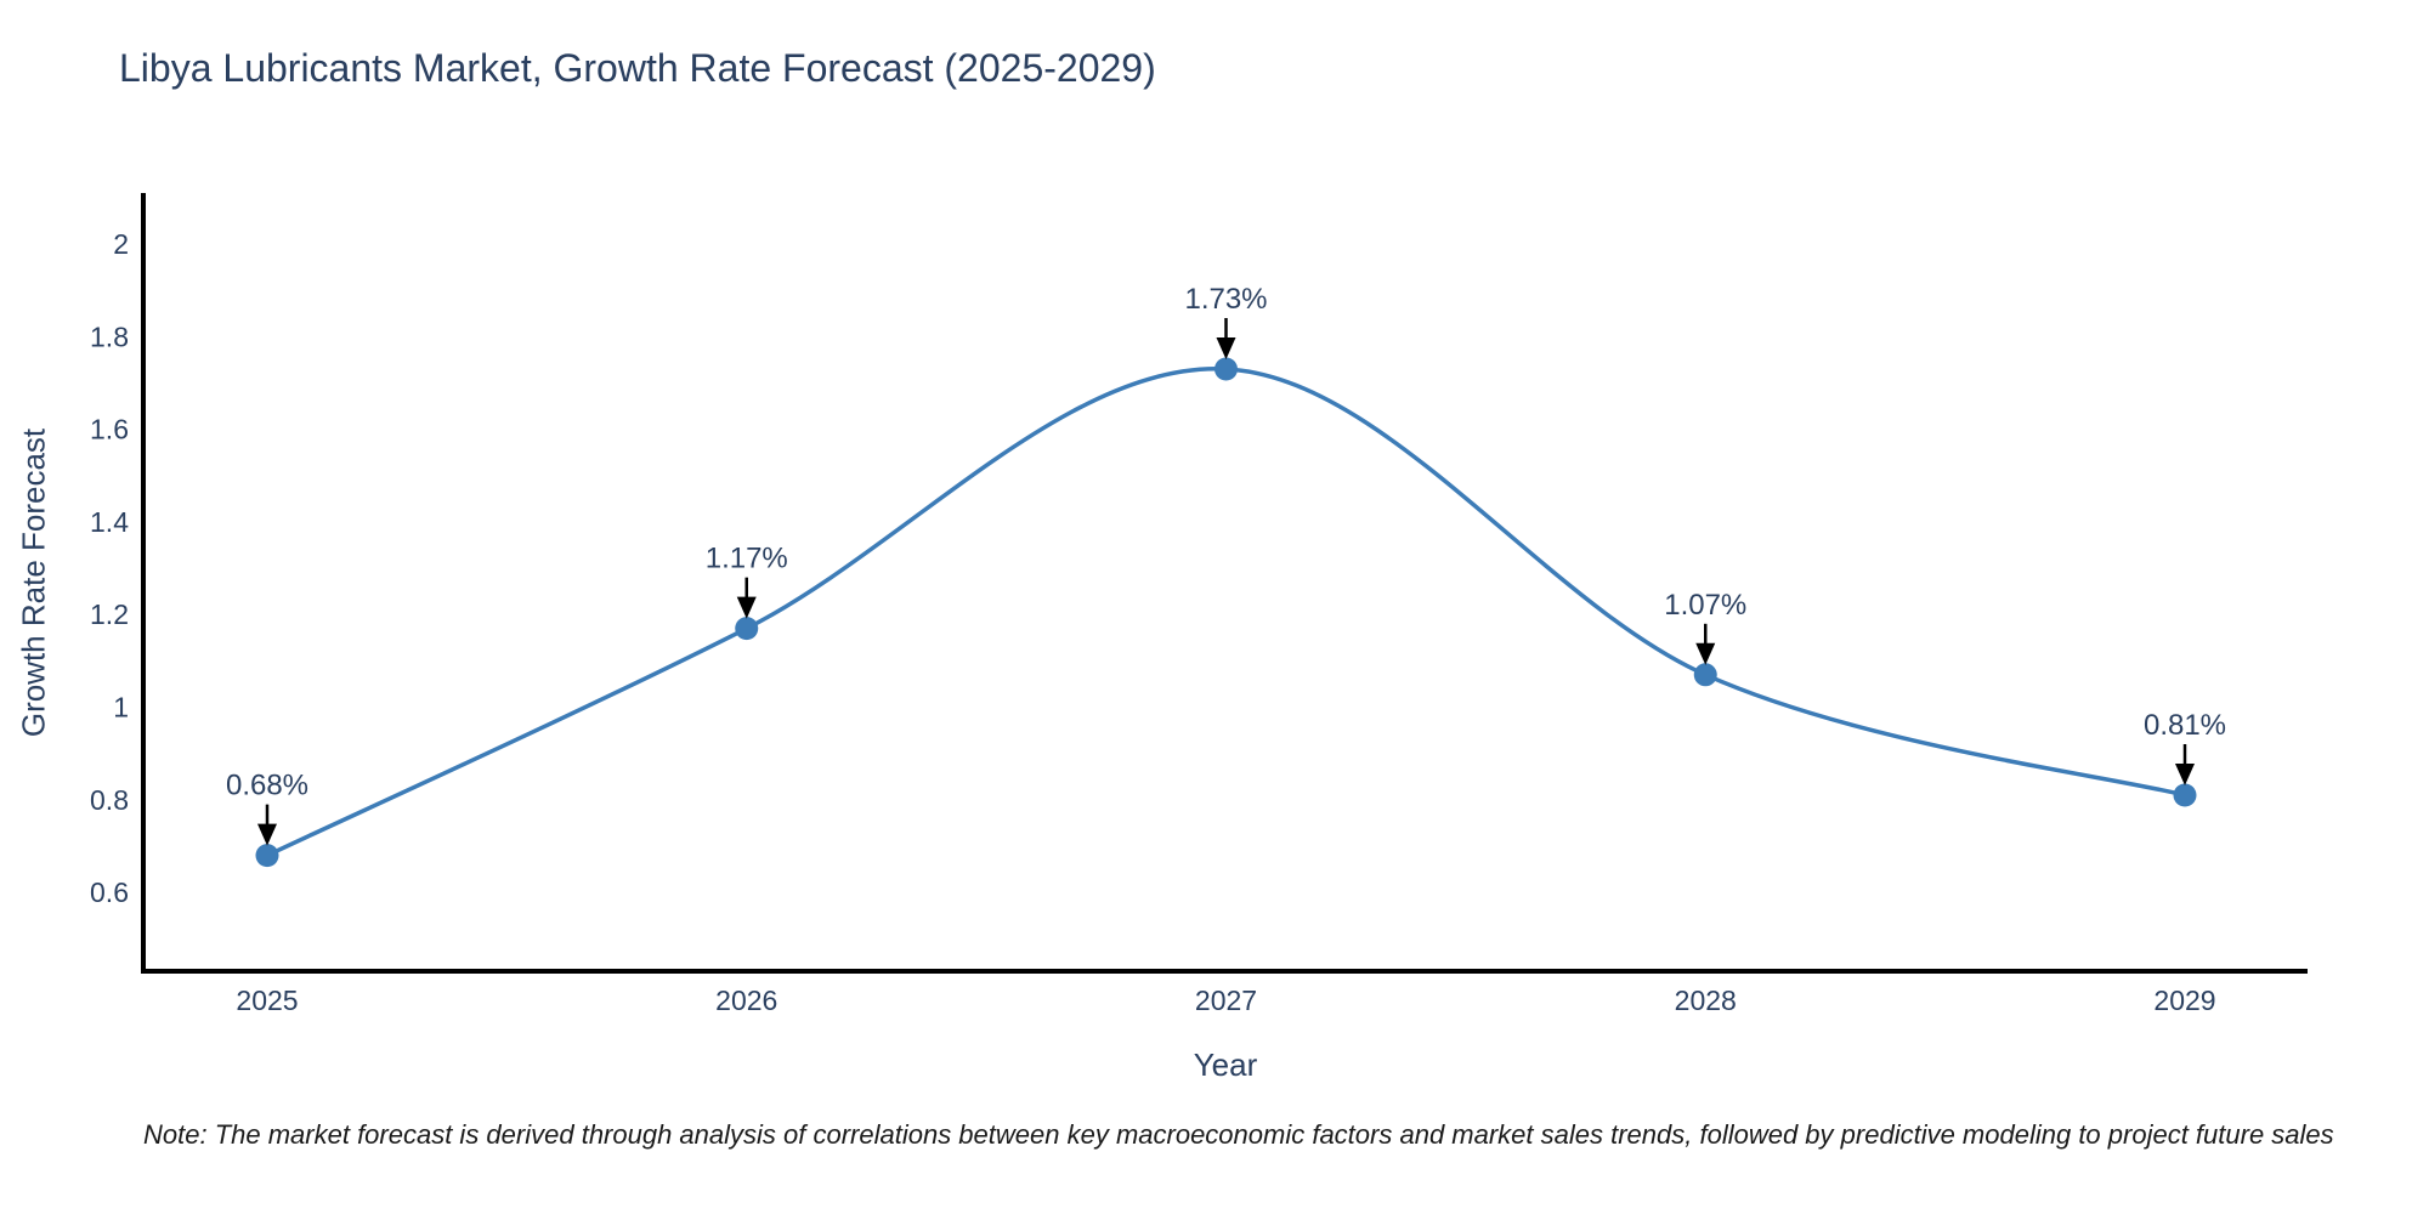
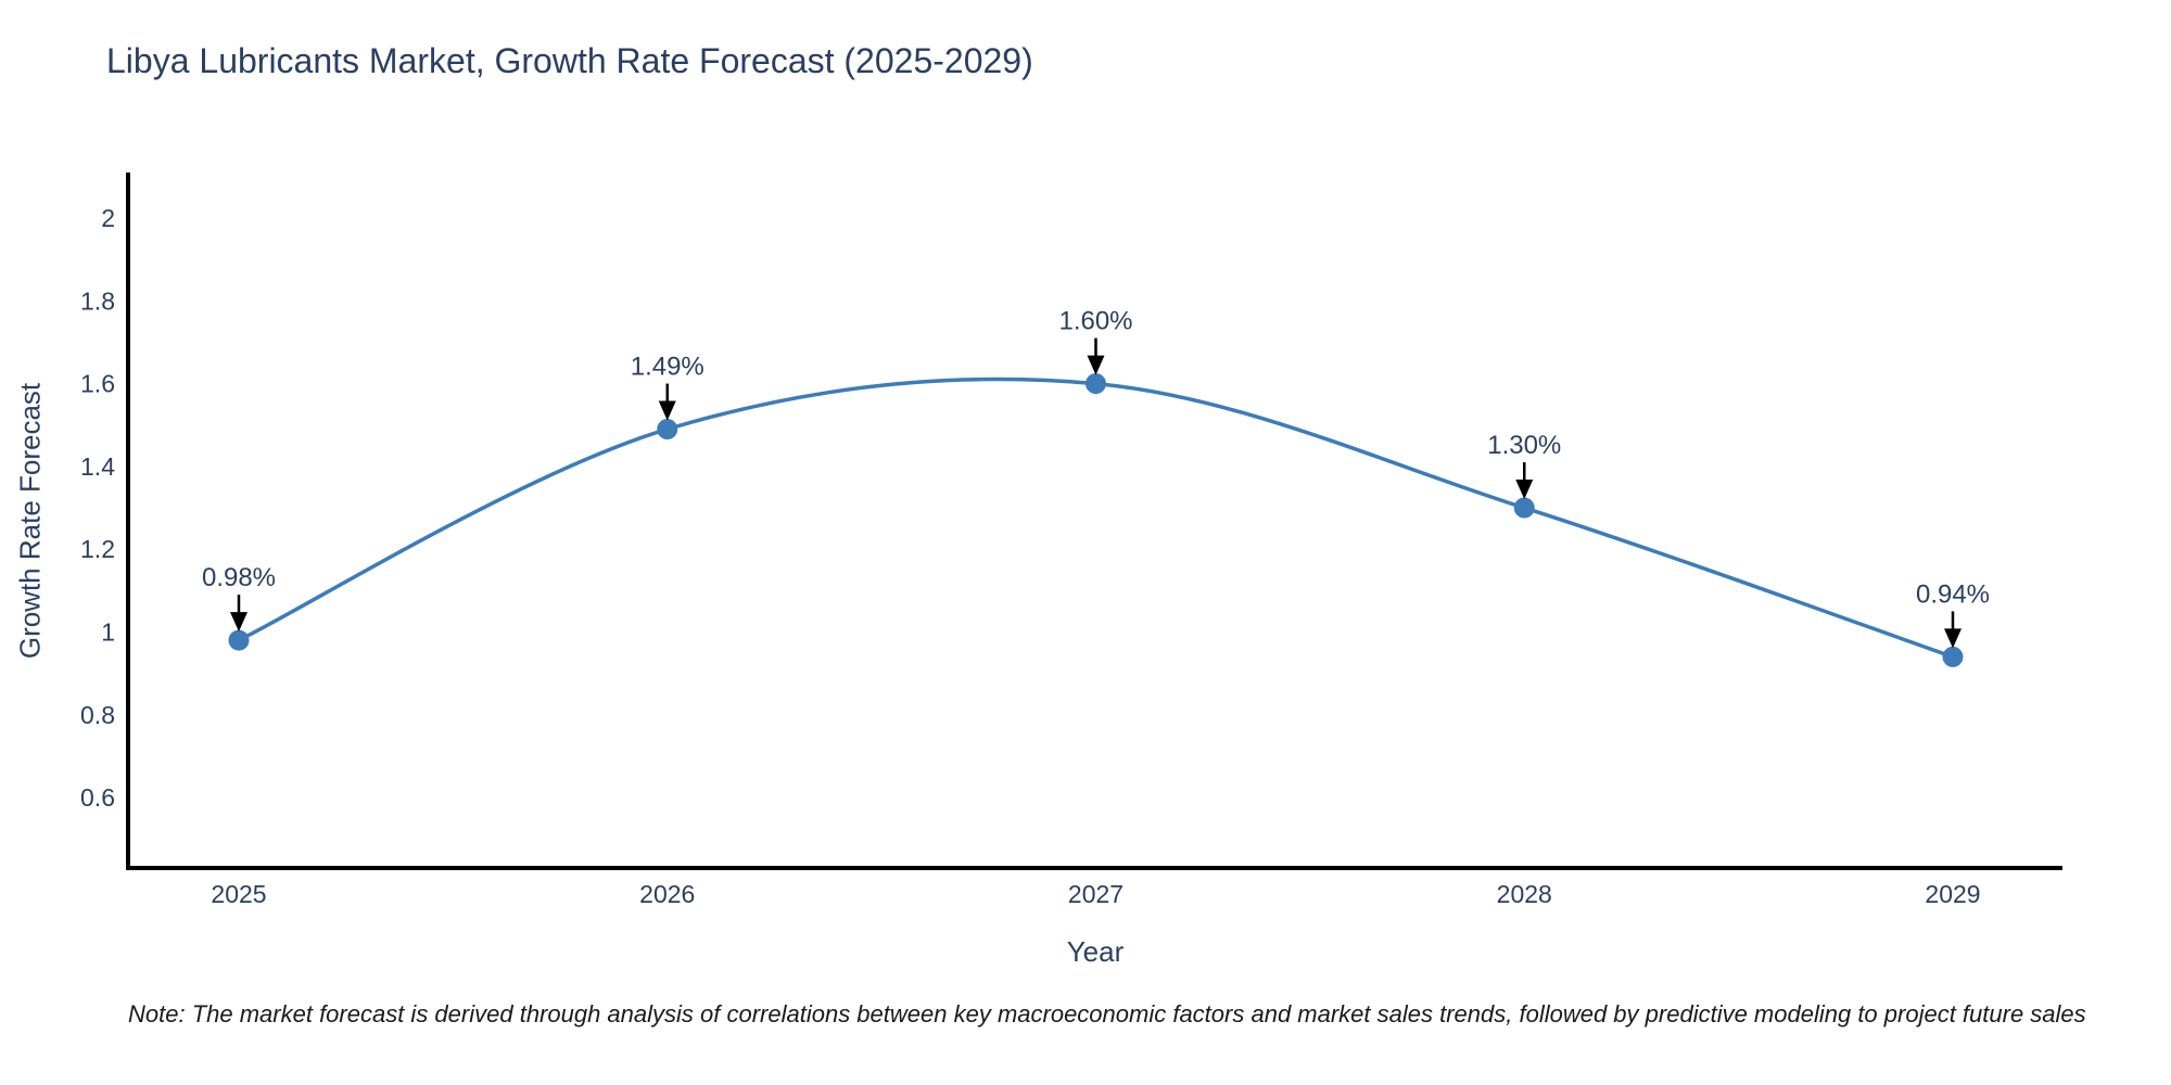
2025: 0.68% -> 0.98%
2026: 1.17% -> 1.49%
2027: 1.73% -> 1.60%
2028: 1.07% -> 1.30%
2029: 0.81% -> 0.94%
